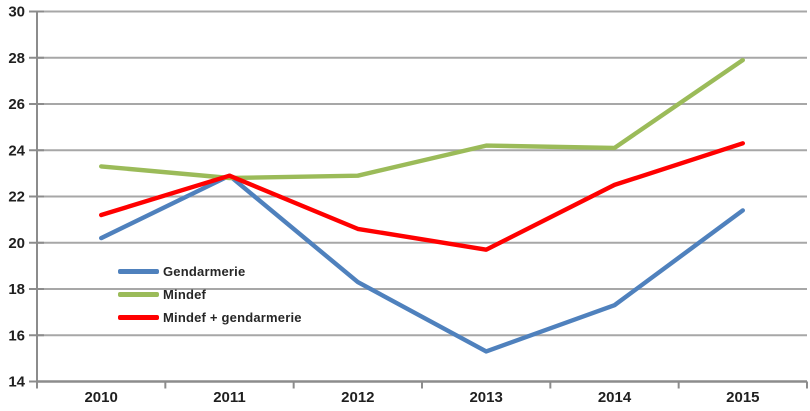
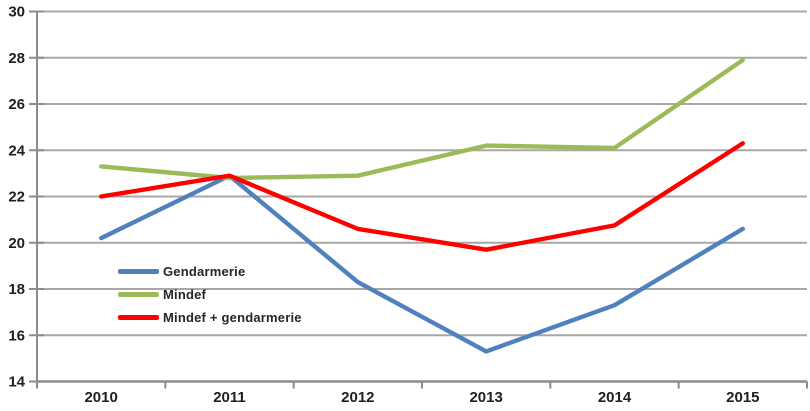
Mindef + gendarmerie/2010: 21.2 -> 22.0
Mindef + gendarmerie/2014: 22.5 -> 20.8
Gendarmerie/2015: 21.4 -> 20.6
